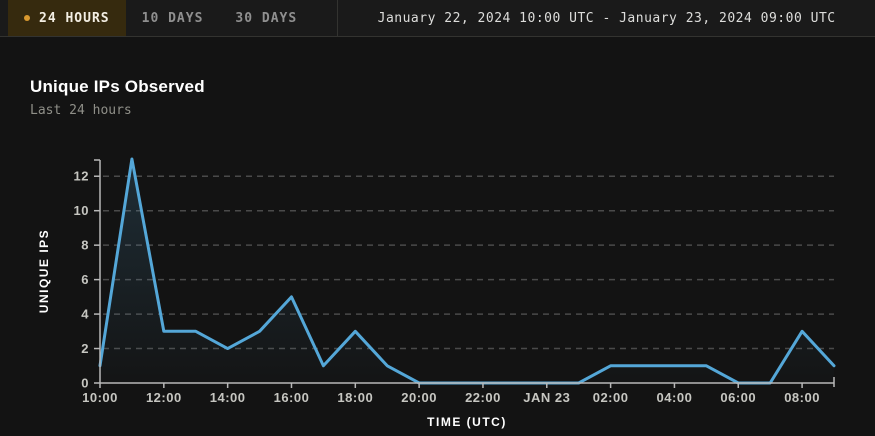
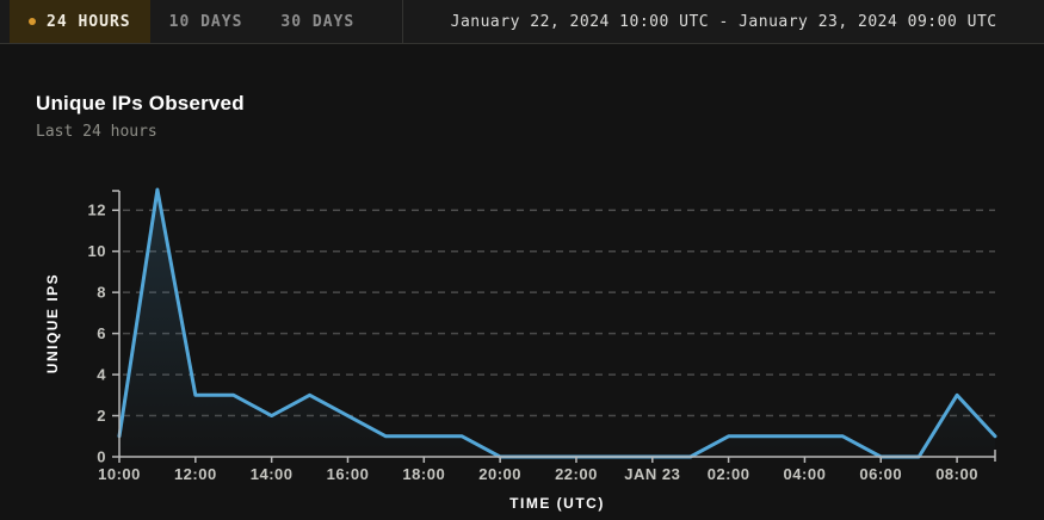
16:00: 5 -> 2
18:00: 3 -> 1
